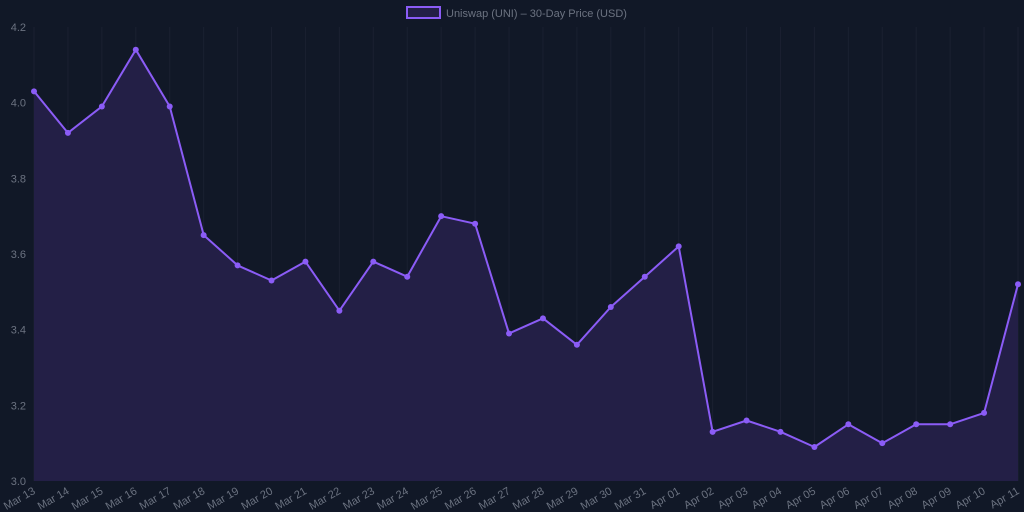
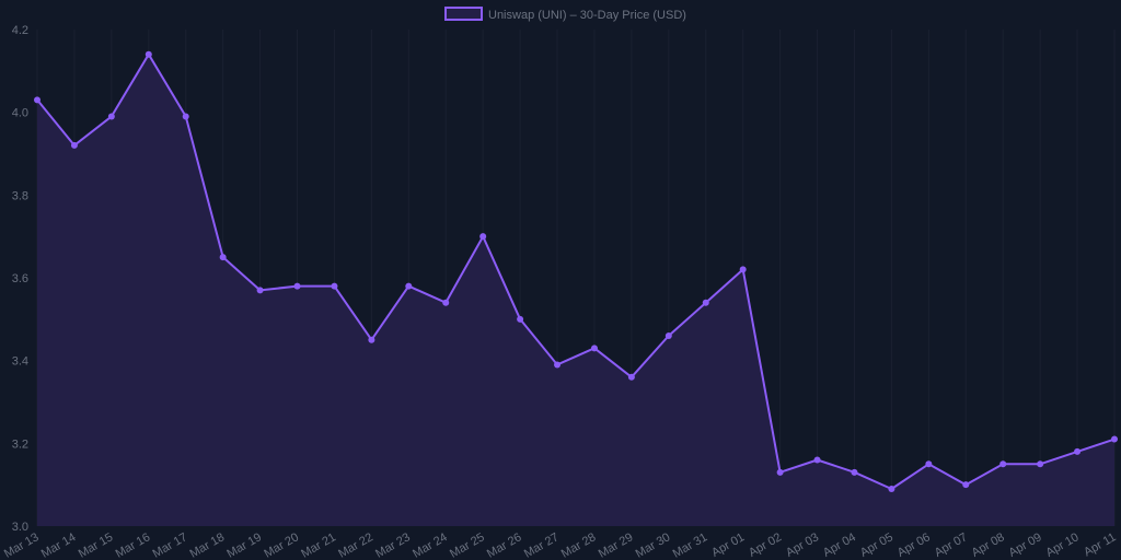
Mar 20: 3.53 -> 3.58
Mar 26: 3.68 -> 3.50
Apr 11: 3.52 -> 3.21
